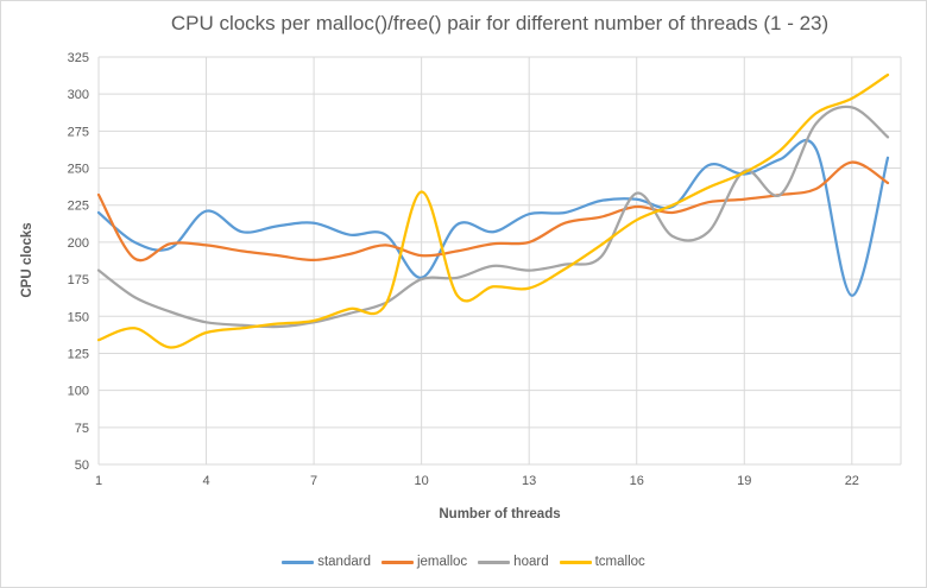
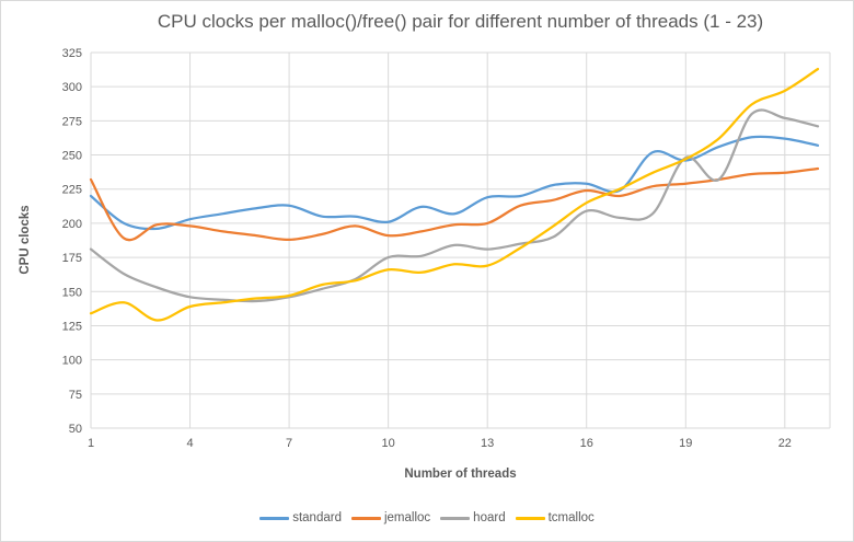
standard/4: 221 -> 203
standard/10: 176 -> 201
tcmalloc/10: 234 -> 166
hoard/16: 233 -> 209
standard/22: 164 -> 262
jemalloc/22: 254 -> 237
hoard/22: 291 -> 277
